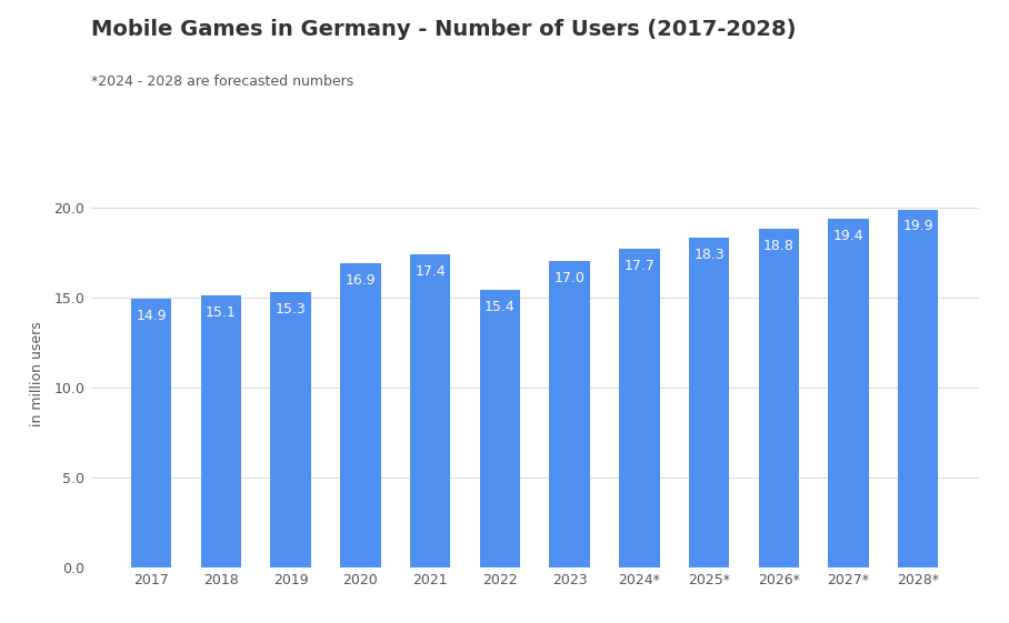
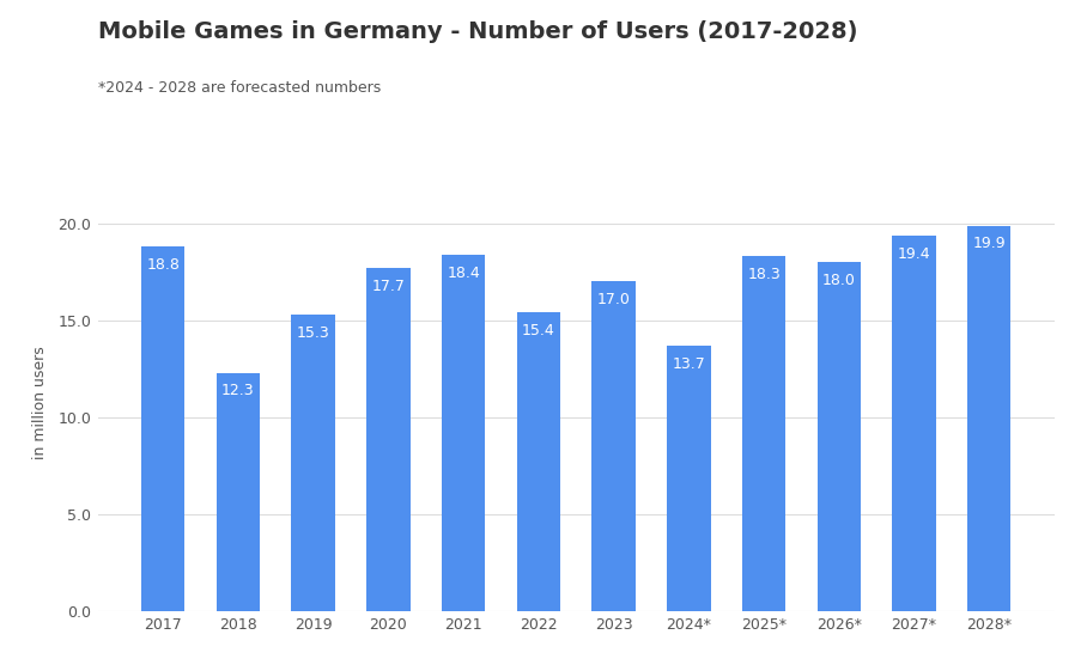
2017: 14.9 -> 18.8
2018: 15.1 -> 12.3
2020: 16.9 -> 17.7
2021: 17.4 -> 18.4
2024*: 17.7 -> 13.7
2026*: 18.8 -> 18.0
